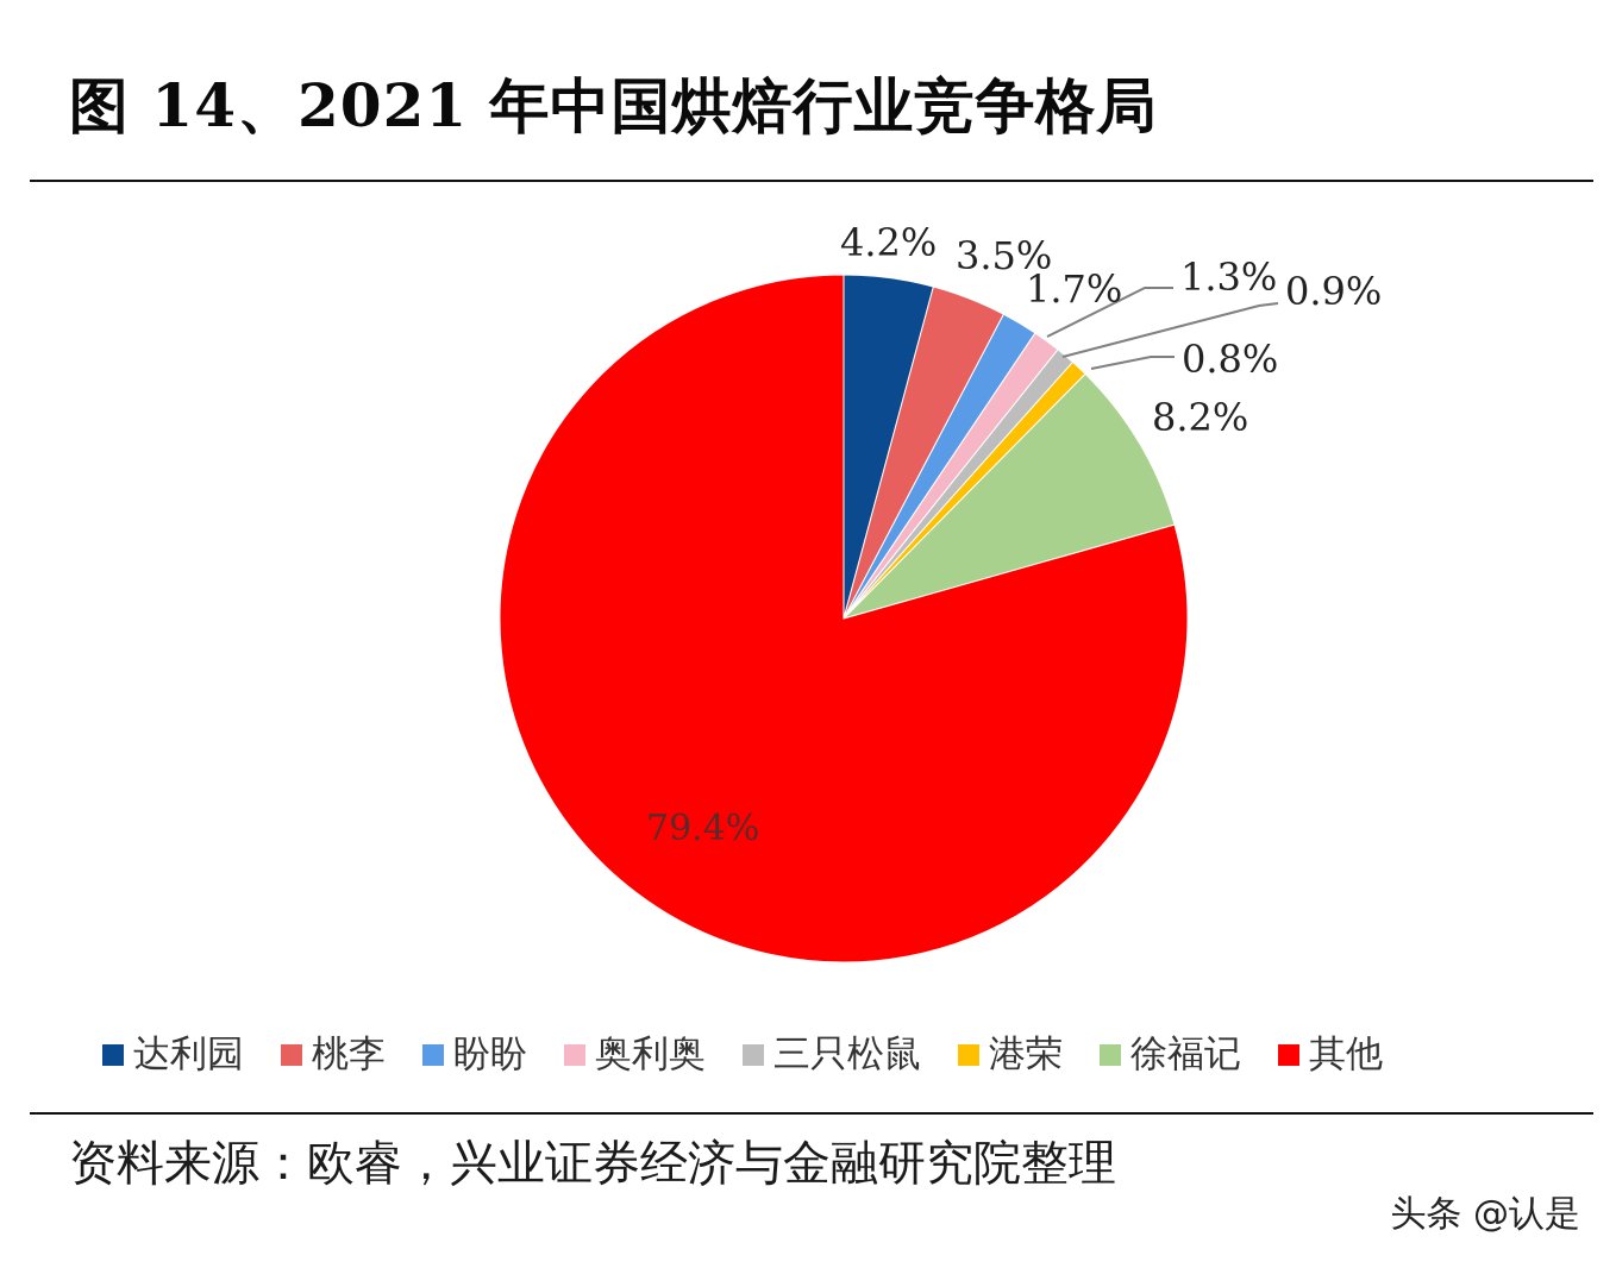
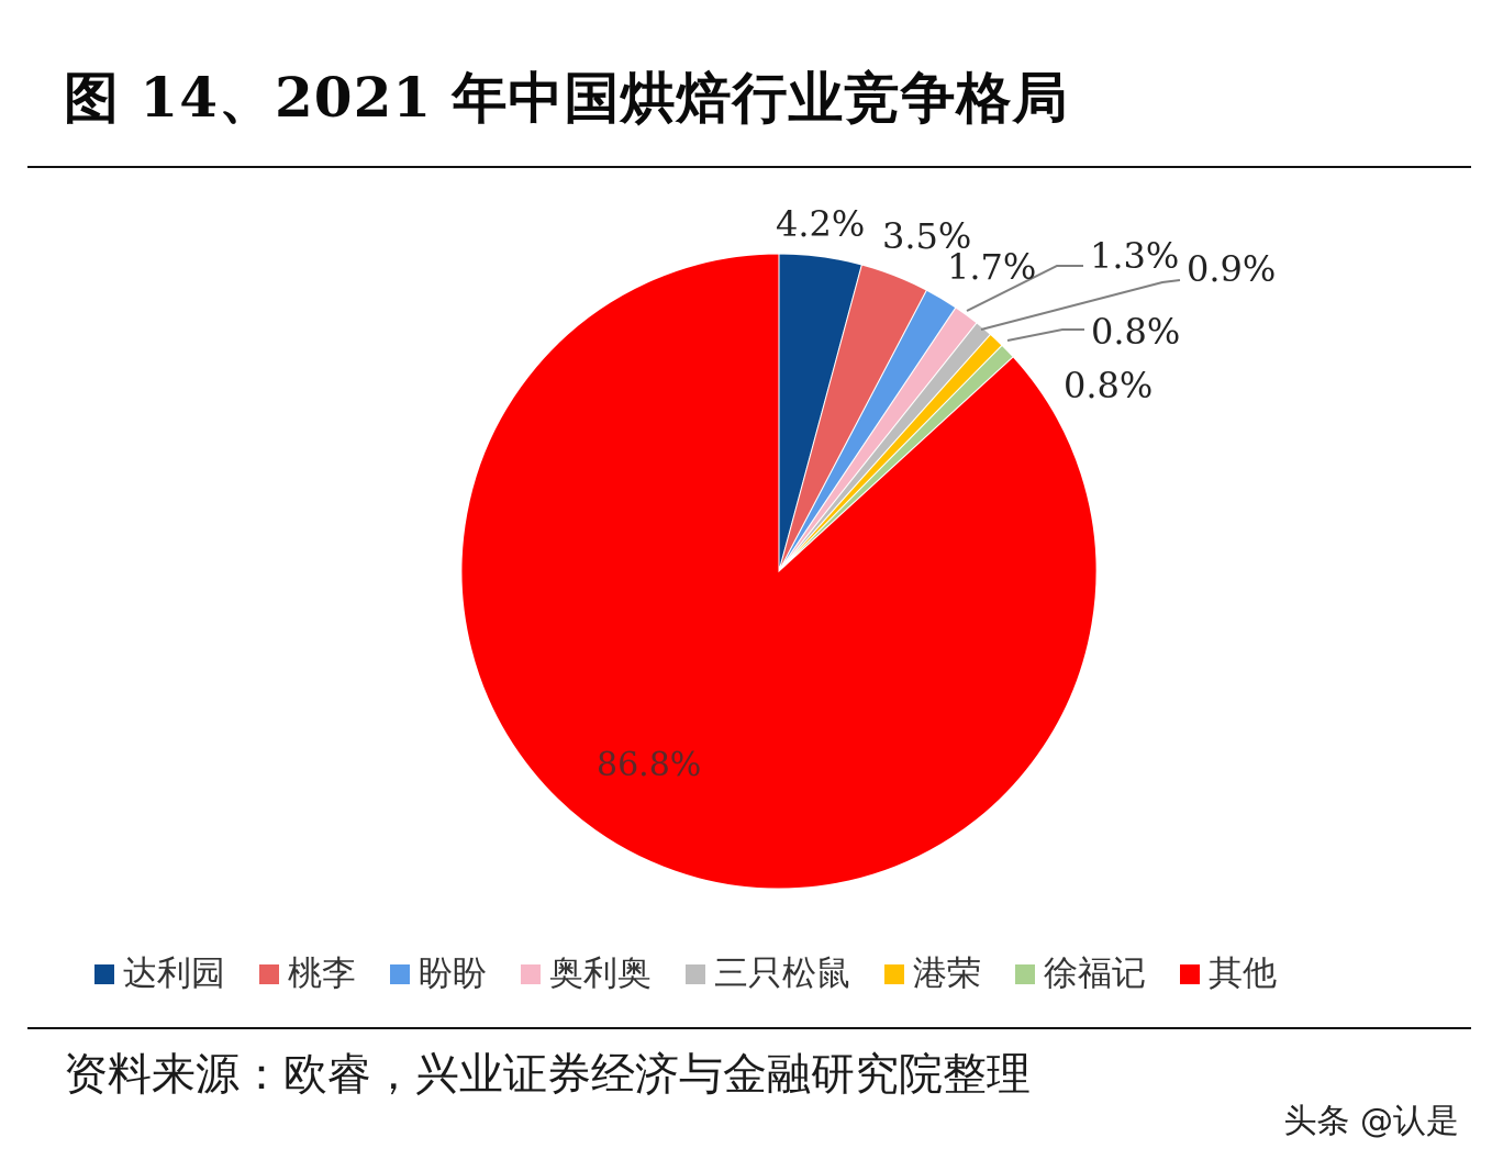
徐福记: 8.2% -> 0.8%
其他: 79.4% -> 86.8%
